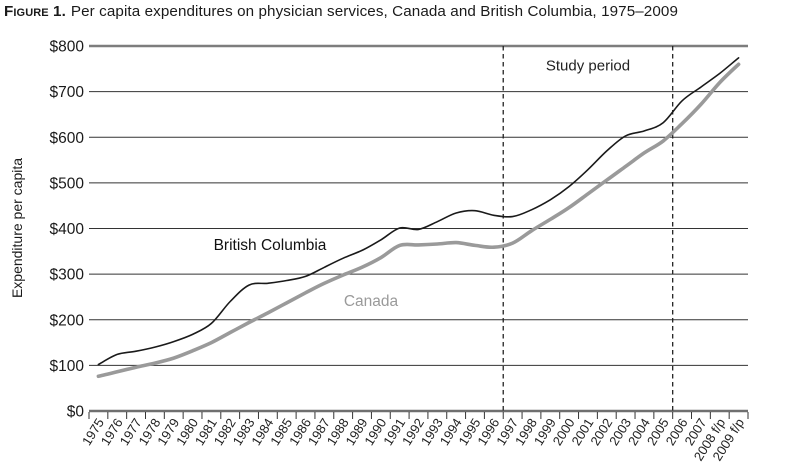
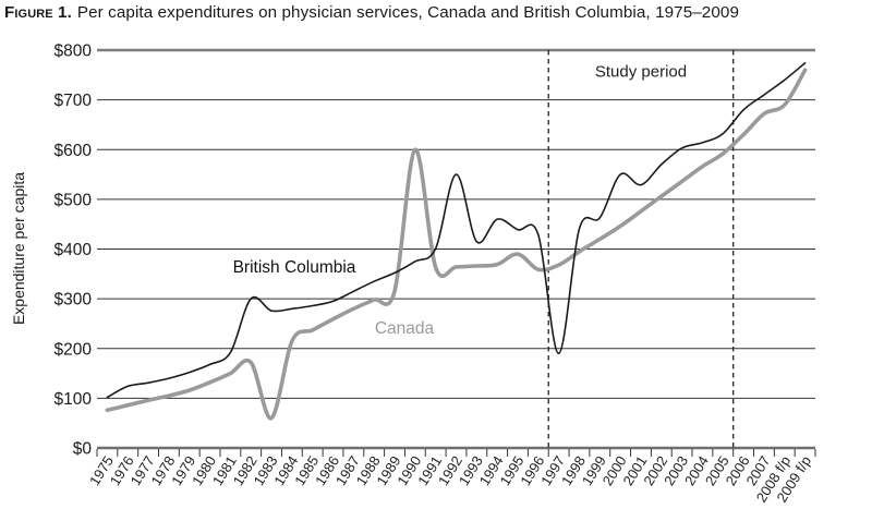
British Columbia/1982: $240 -> $300
Canada/1983: $190 -> $60
Canada/1990: $340 -> $600
British Columbia/1992: $400 -> $550
British Columbia/1994: $430 -> $460
Canada/1995: $360 -> $390
British Columbia/1997: $430 -> $190
British Columbia/2000: $490 -> $550
Canada/2008 f/p: $720 -> $690
